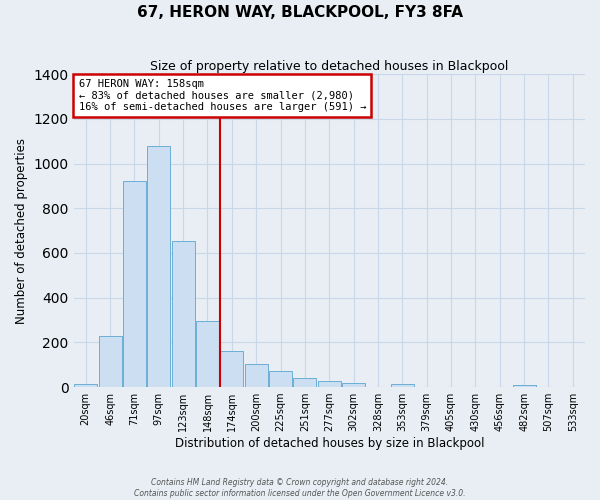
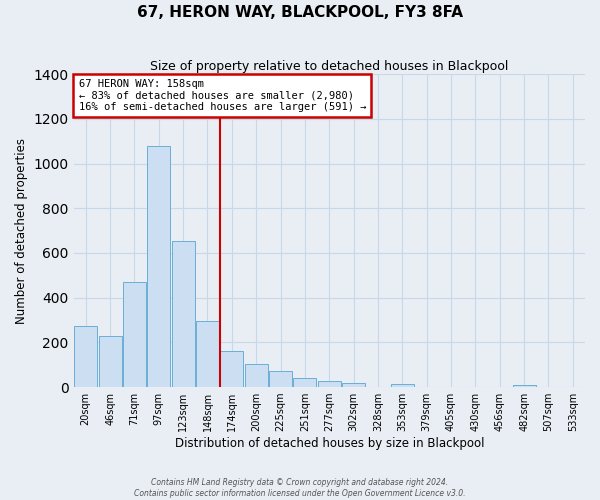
20sqm: 15 -> 275
71sqm: 920 -> 470
